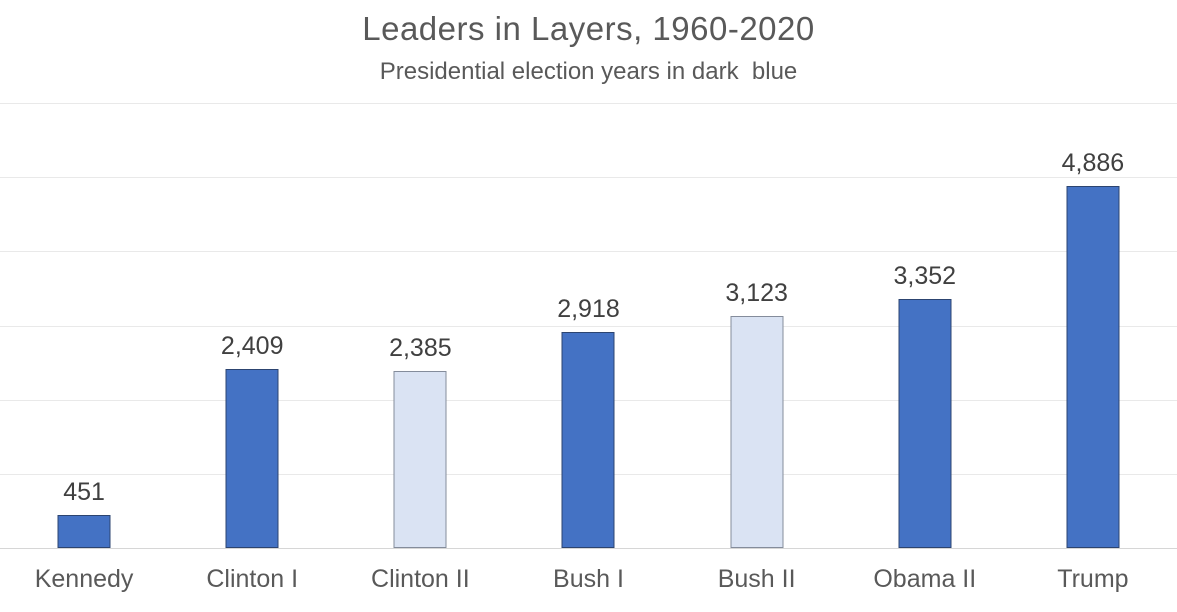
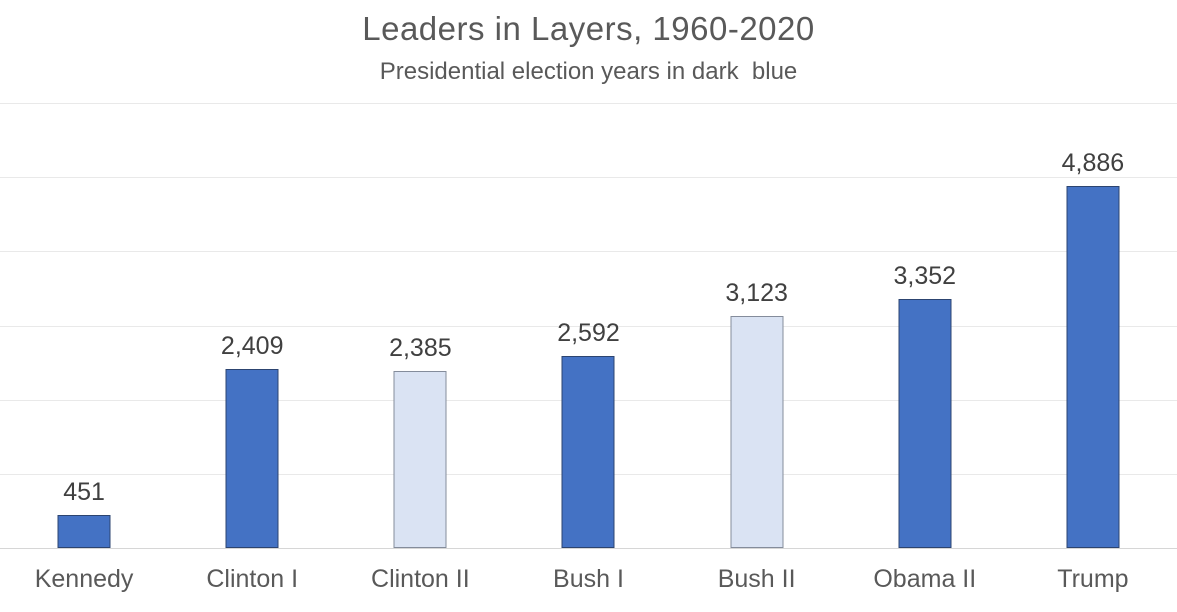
Bush I: 2,918 -> 2,592
